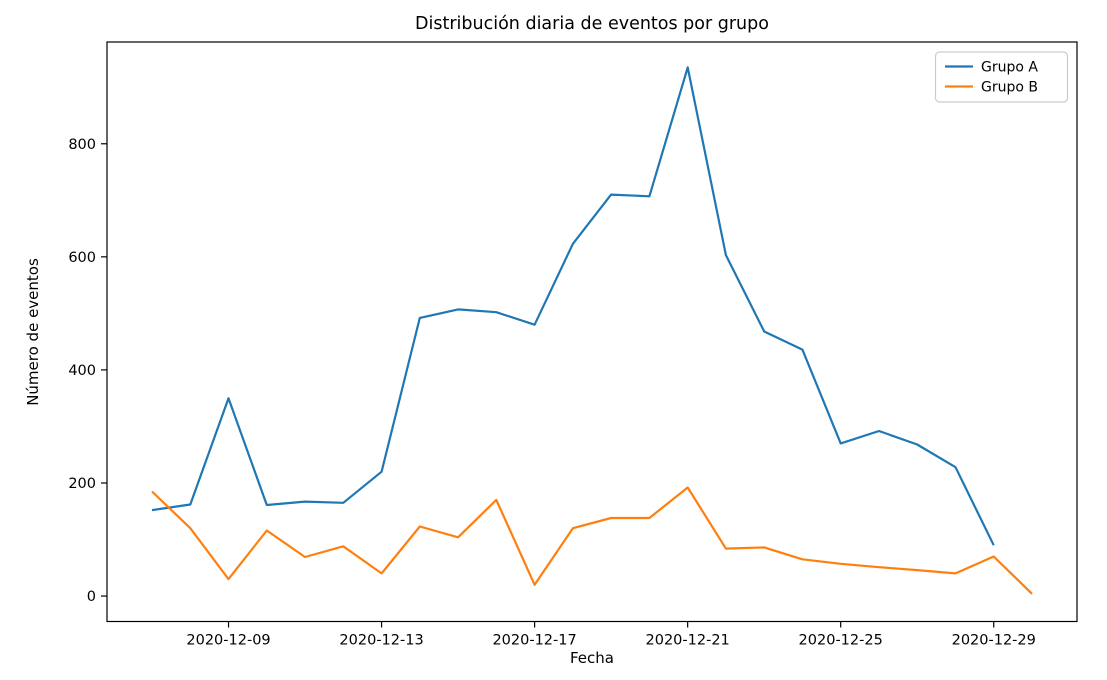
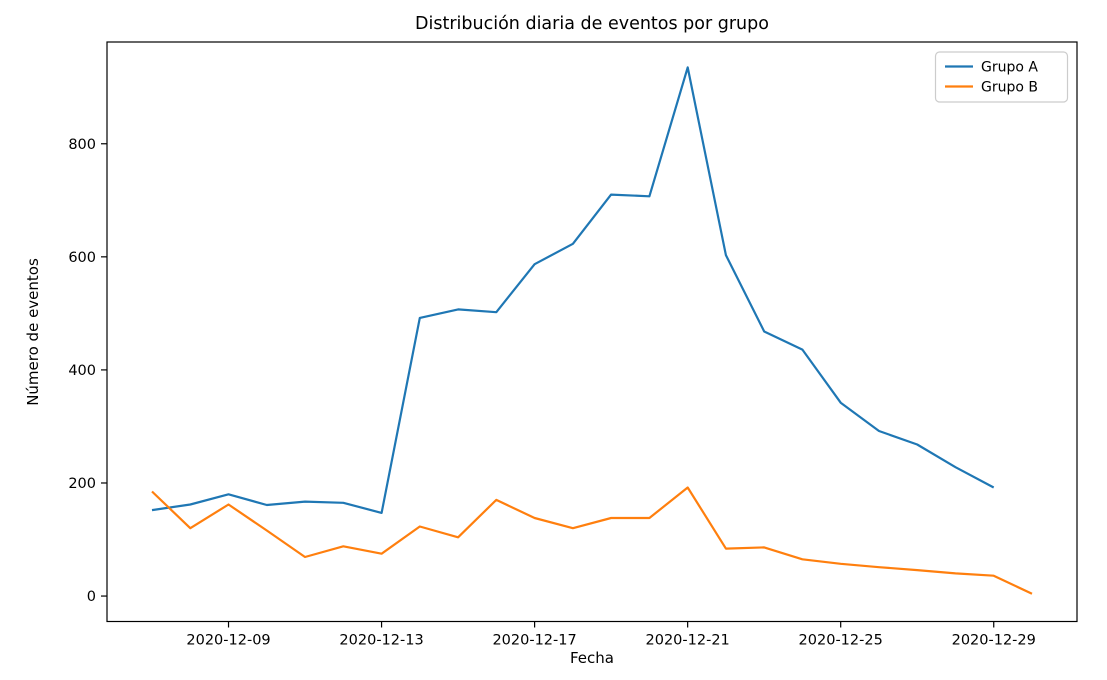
Grupo A/2020-12-09: 350 -> 180
Grupo B/2020-12-09: 30 -> 160
Grupo A/2020-12-13: 220 -> 150
Grupo B/2020-12-13: 40 -> 80
Grupo A/2020-12-17: 480 -> 590
Grupo B/2020-12-17: 20 -> 140
Grupo A/2020-12-25: 270 -> 340
Grupo A/2020-12-29: 90 -> 190
Grupo B/2020-12-29: 70 -> 40
